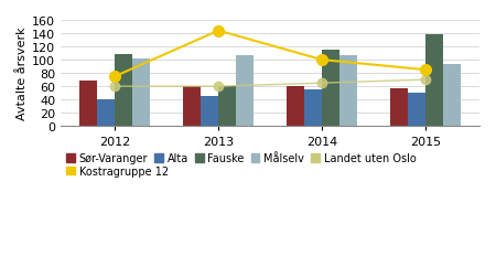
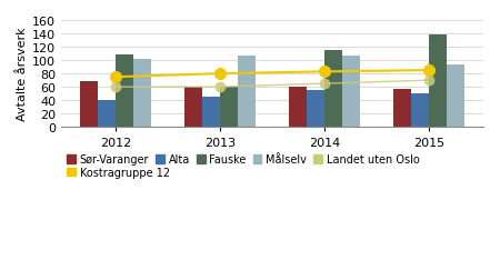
Kostragruppe 12/2013: 144 -> 80
Kostragruppe 12/2014: 100 -> 83
